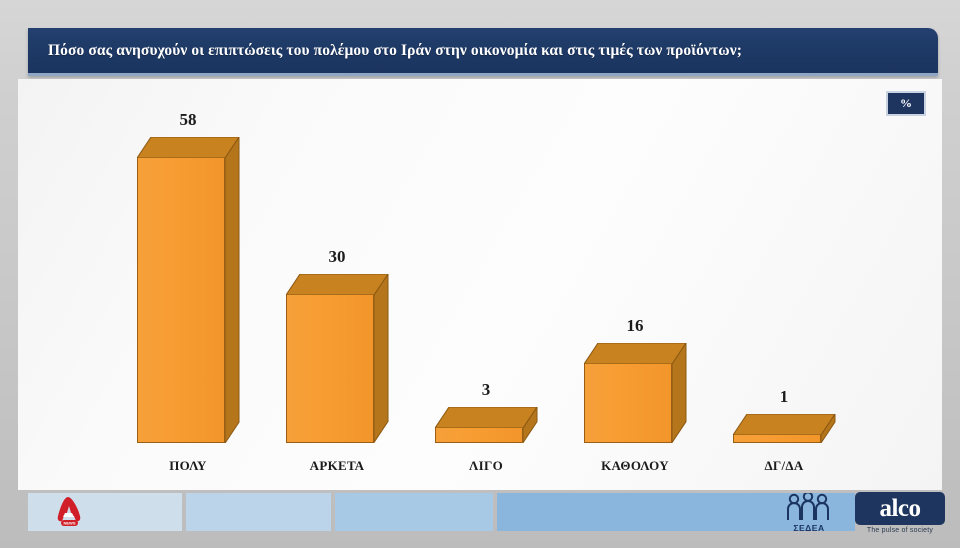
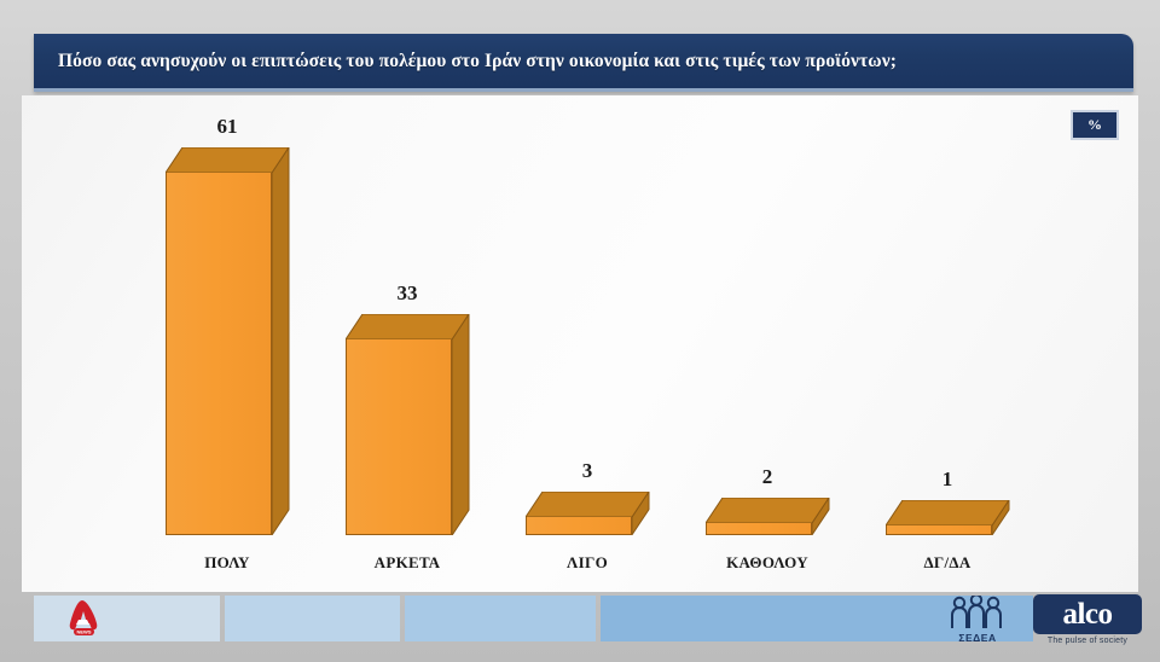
ΠΟΛΥ: 58 -> 61
ΑΡΚΕΤΑ: 30 -> 33
ΚΑΘΟΛΟΥ: 16 -> 2
